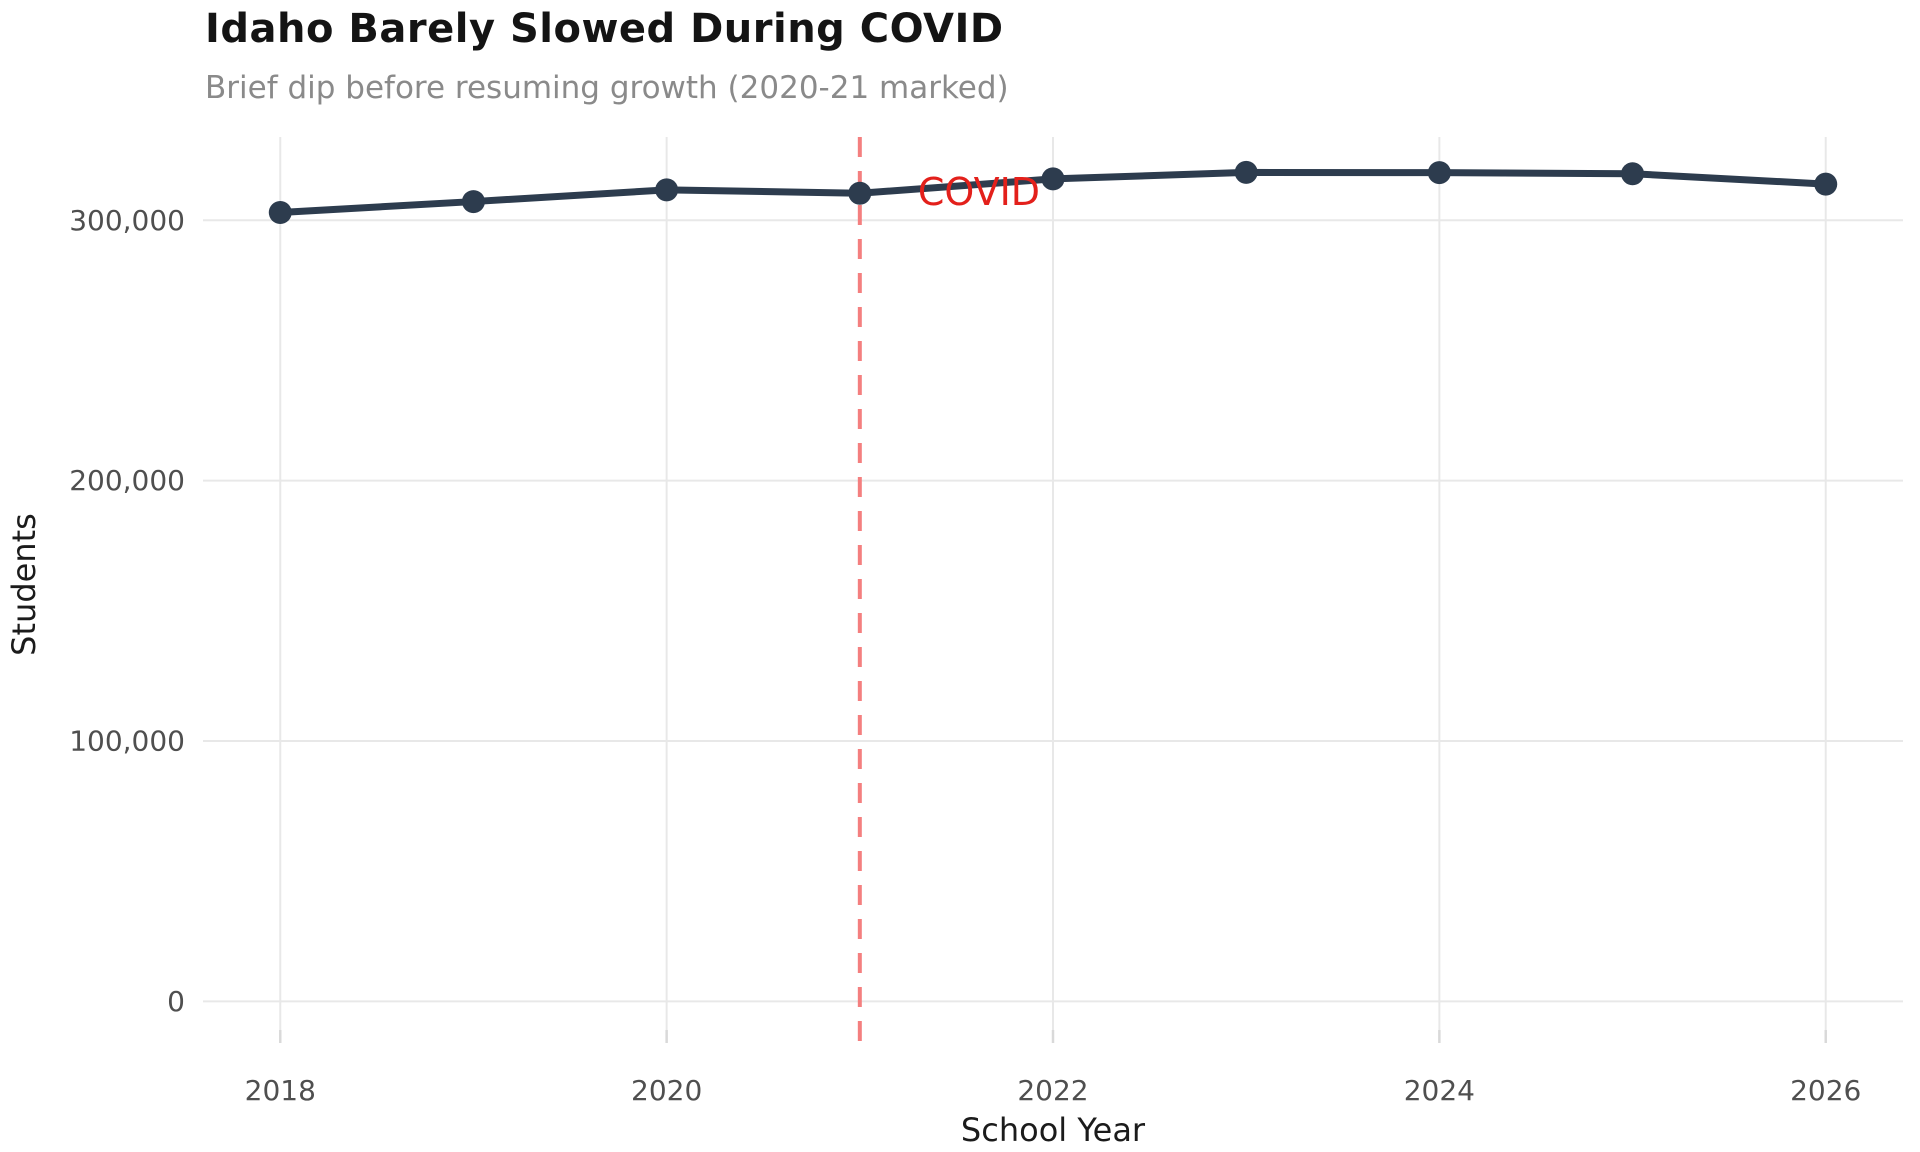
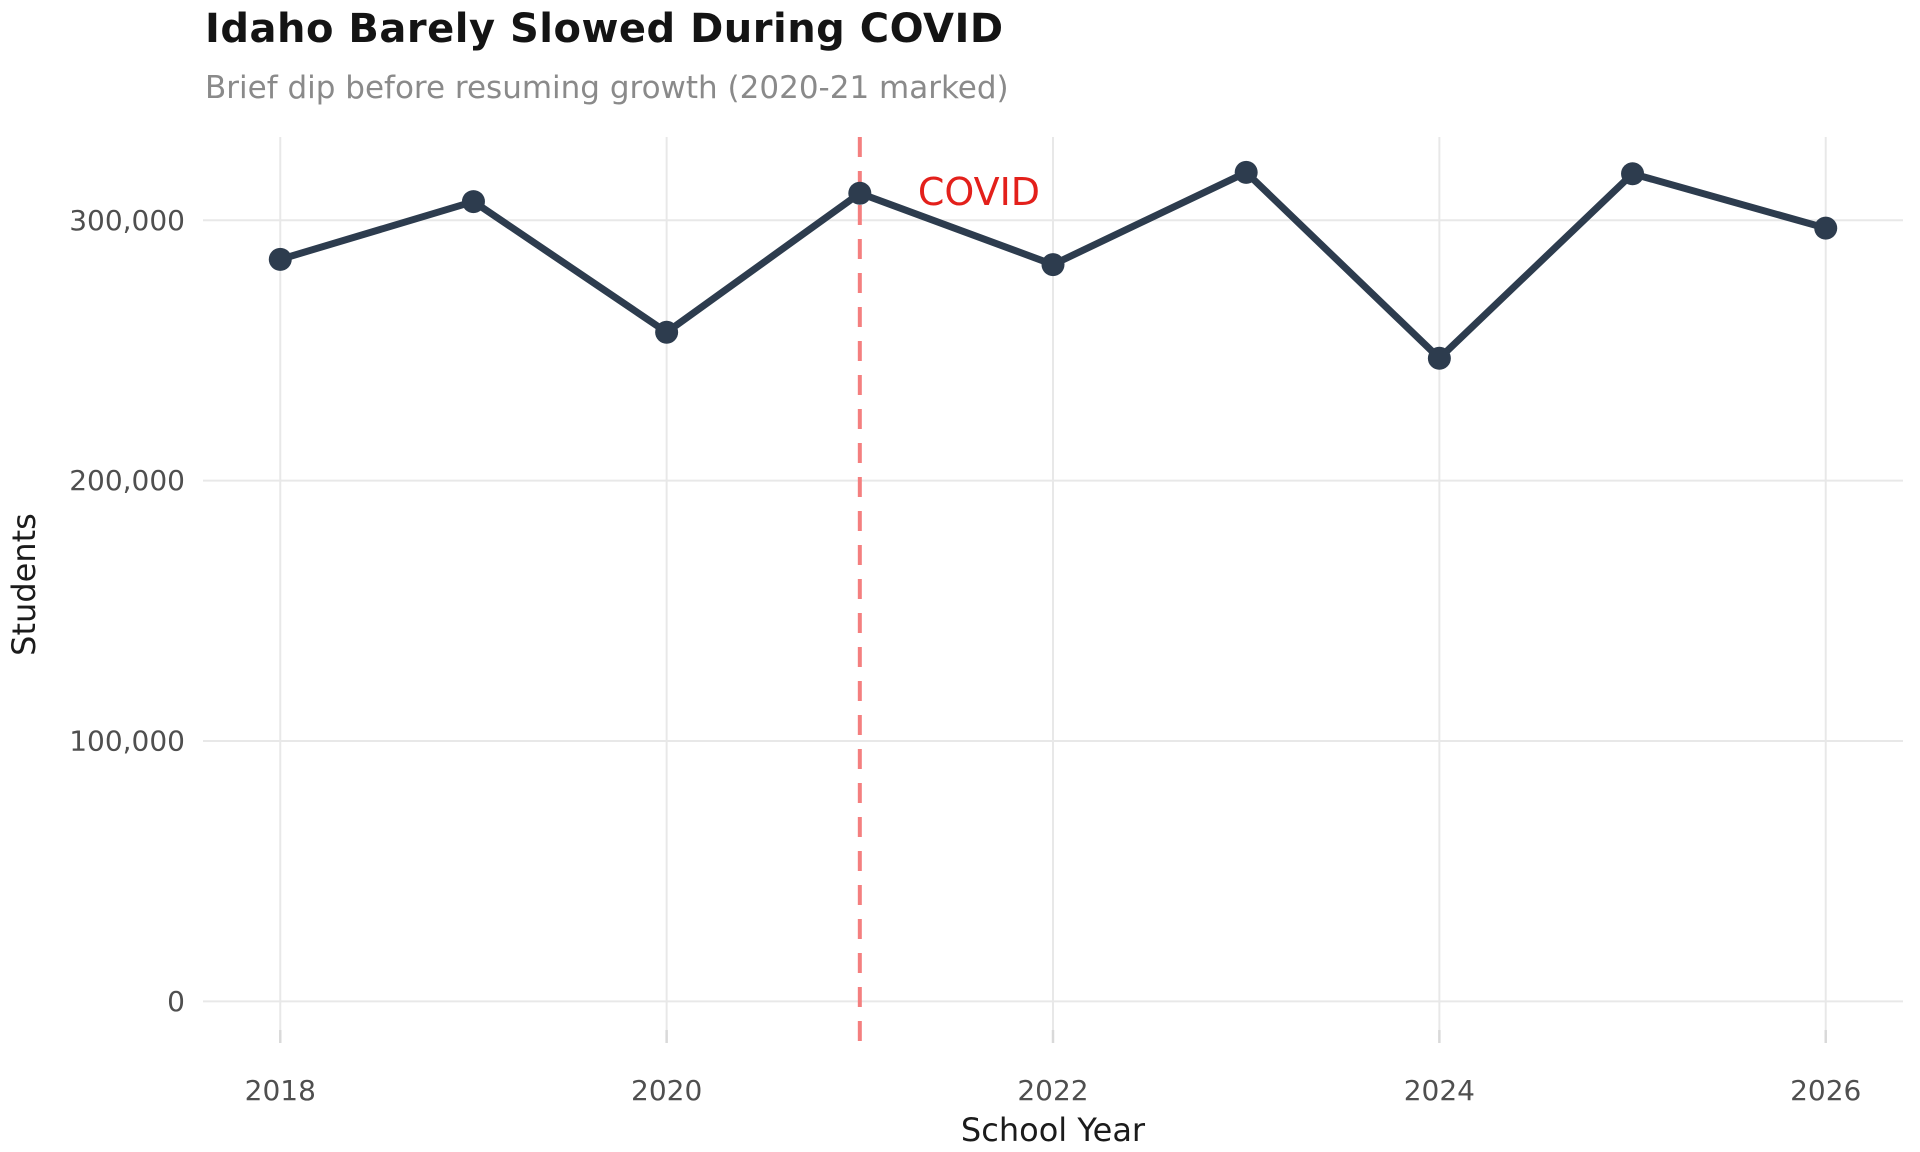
2018: 303000 -> 285000
2020: 312000 -> 257000
2022: 316000 -> 283000
2024: 318000 -> 247000
2026: 314000 -> 297000
